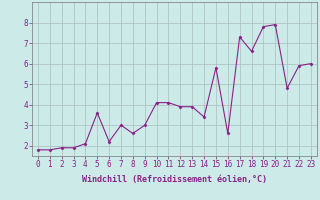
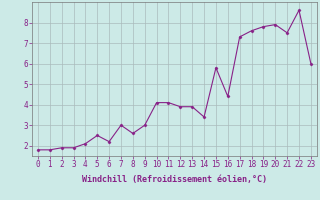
5: 3.6 -> 2.5
16: 2.6 -> 4.4
18: 6.6 -> 7.6
21: 4.8 -> 7.5
22: 5.9 -> 8.6
